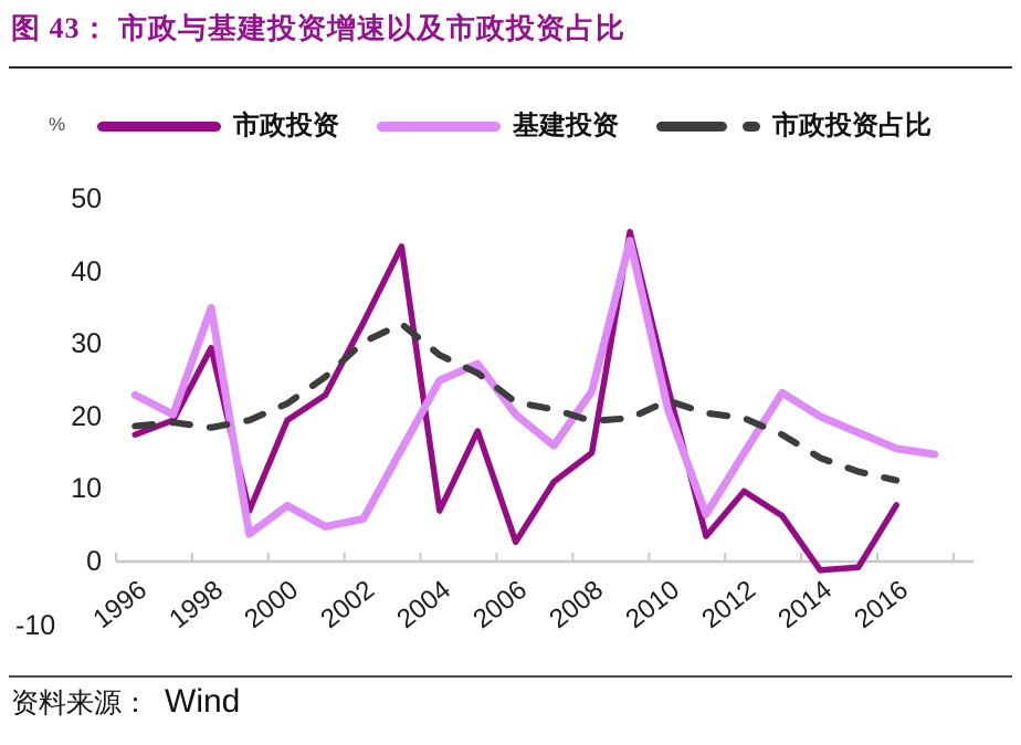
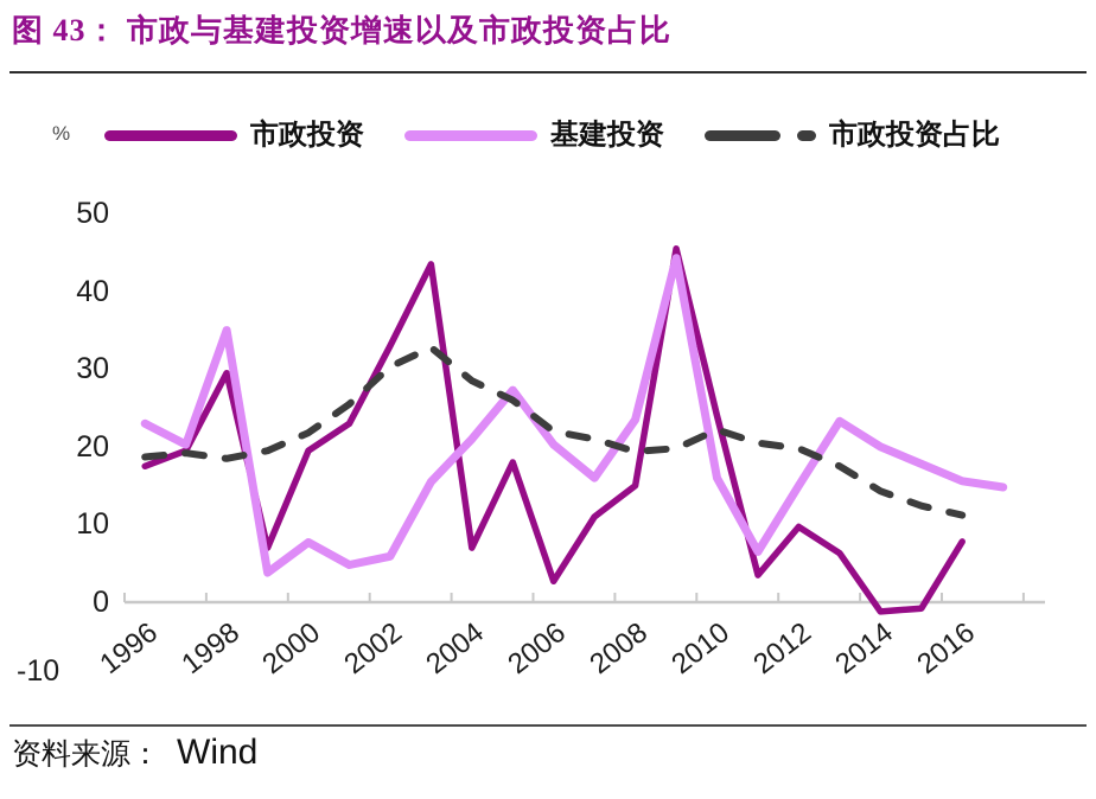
基建投资/2004: 25 -> 21
基建投资/2010: 21 -> 16
